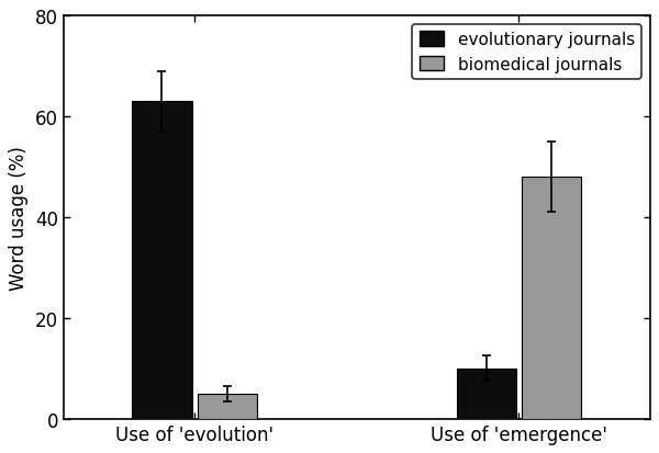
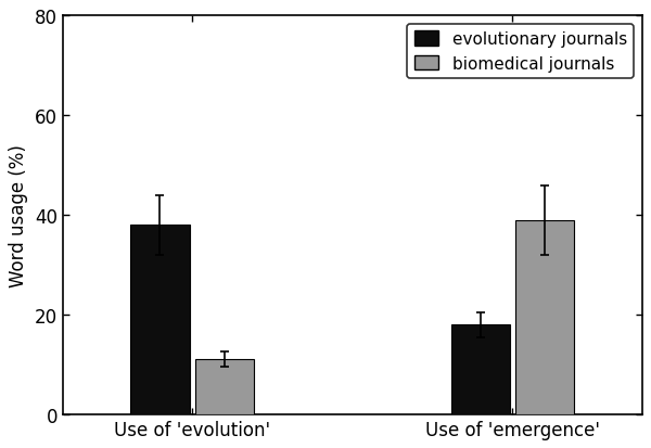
evolutionary journals/Use of 'evolution': 63 -> 38
biomedical journals/Use of 'evolution': 5 -> 11
evolutionary journals/Use of 'emergence': 10 -> 18
biomedical journals/Use of 'emergence': 48 -> 39
